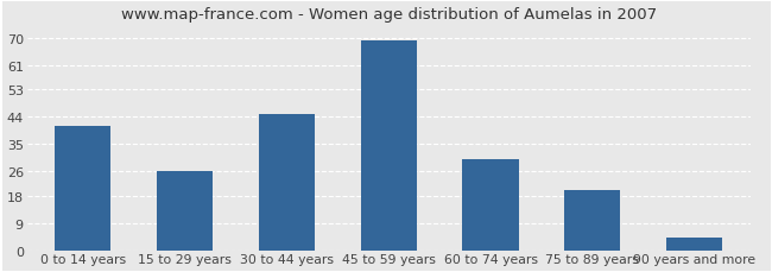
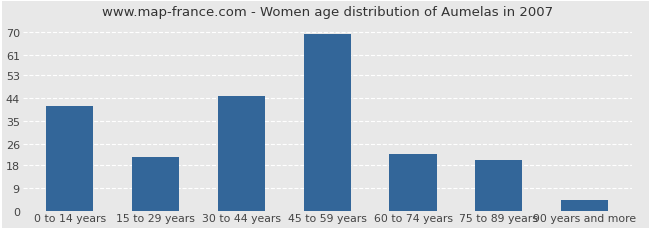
15 to 29 years: 26 -> 21
60 to 74 years: 30 -> 22
